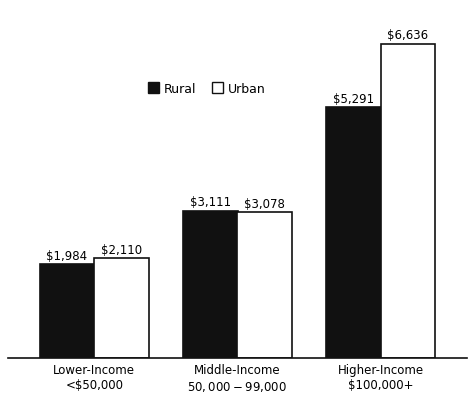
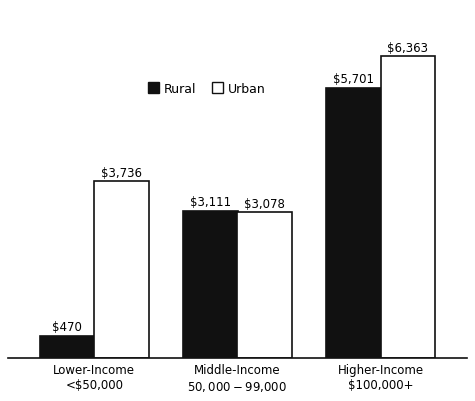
Rural/Lower-Income <$50,000: $1,984 -> $470
Urban/Lower-Income <$50,000: $2,110 -> $3,736
Rural/Higher-Income $100,000+: $5,291 -> $5,701
Urban/Higher-Income $100,000+: $6,636 -> $6,363
